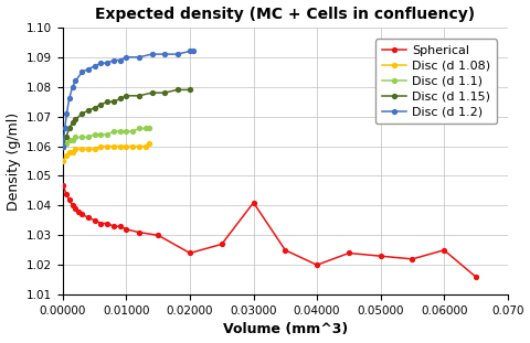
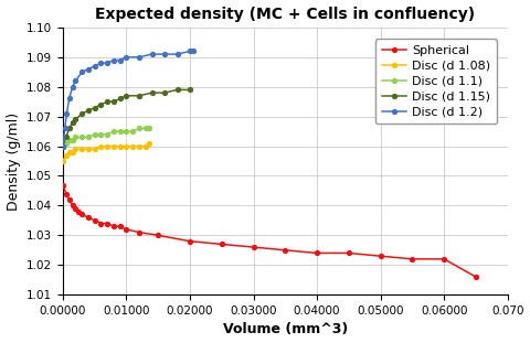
Spherical/0.02000: 1.024 -> 1.028
Spherical/0.03000: 1.041 -> 1.026
Spherical/0.04000: 1.020 -> 1.024
Spherical/0.06000: 1.025 -> 1.022
